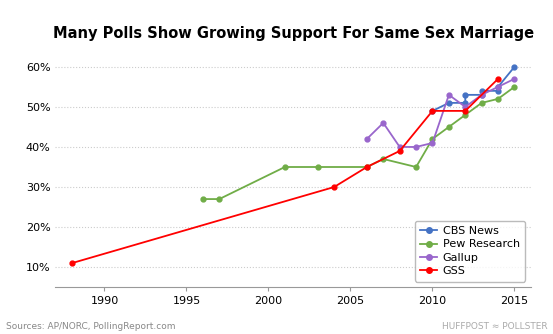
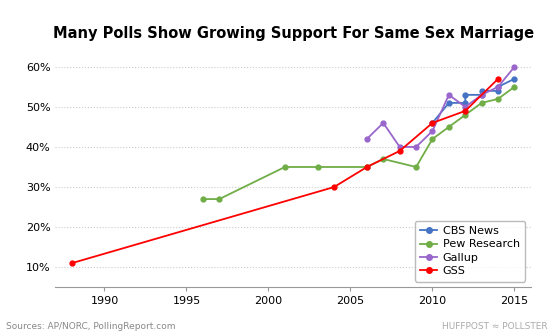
CBS News/2010: 49% -> 46%
Gallup/2010: 41% -> 44%
GSS/2010: 49% -> 46%
CBS News/2015: 60% -> 57%
Gallup/2015: 57% -> 60%
